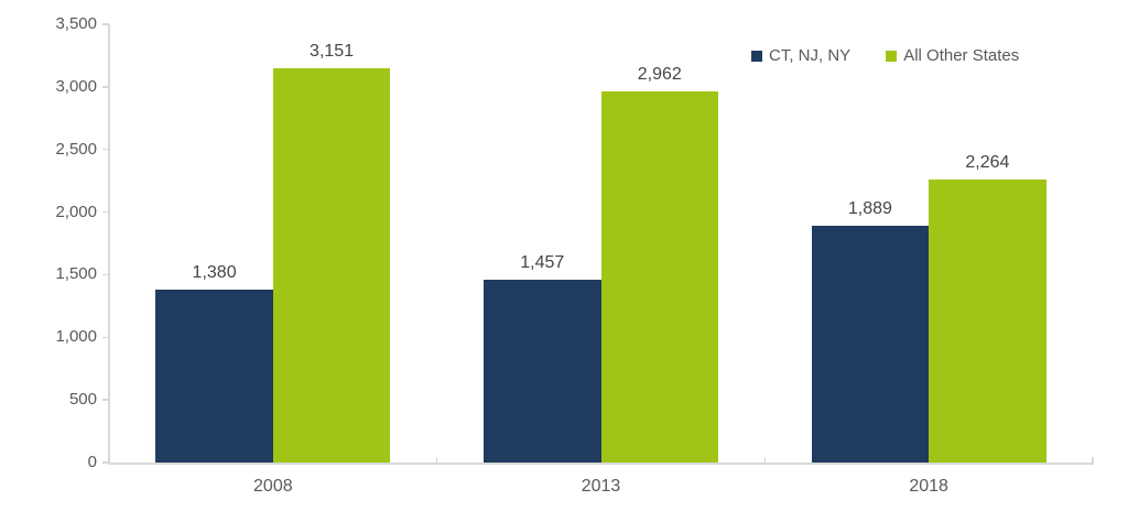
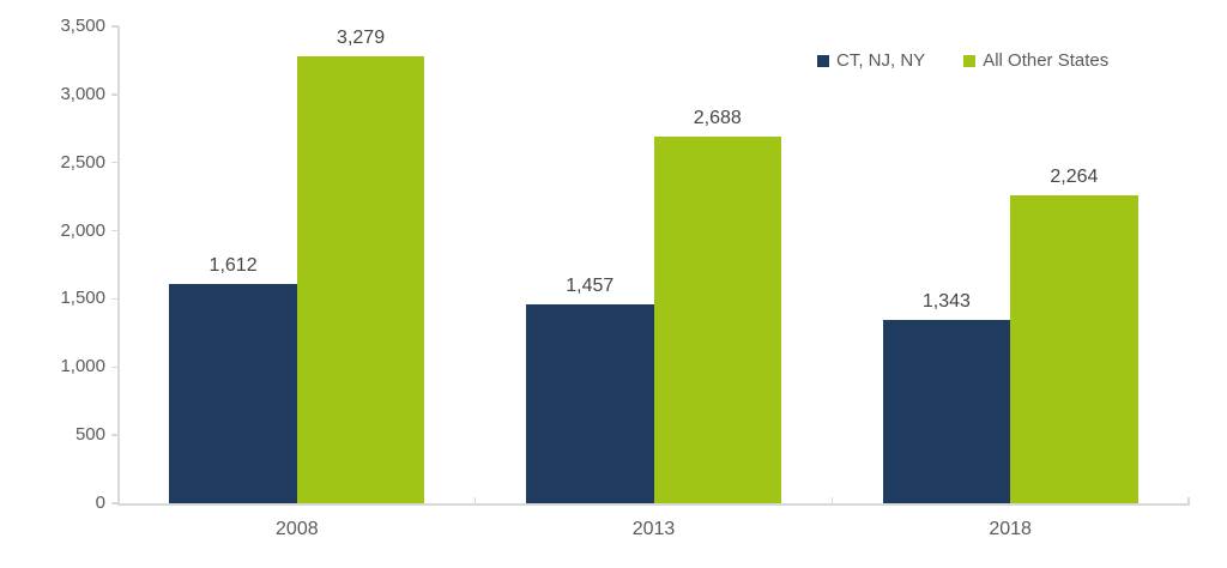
CT, NJ, NY/2008: 1,380 -> 1,612
All Other States/2008: 3,151 -> 3,279
All Other States/2013: 2,962 -> 2,688
CT, NJ, NY/2018: 1,889 -> 1,343
